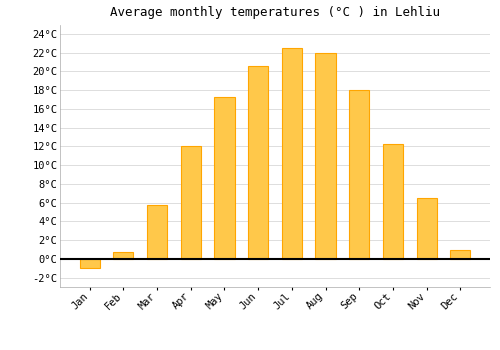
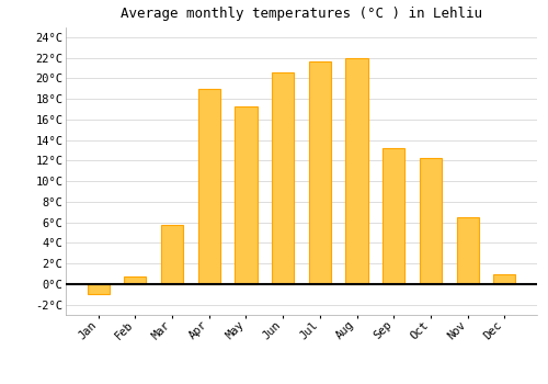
Apr: 12.0°C -> 19.0°C
Jul: 22.5°C -> 21.6°C
Sep: 18.0°C -> 13.2°C
